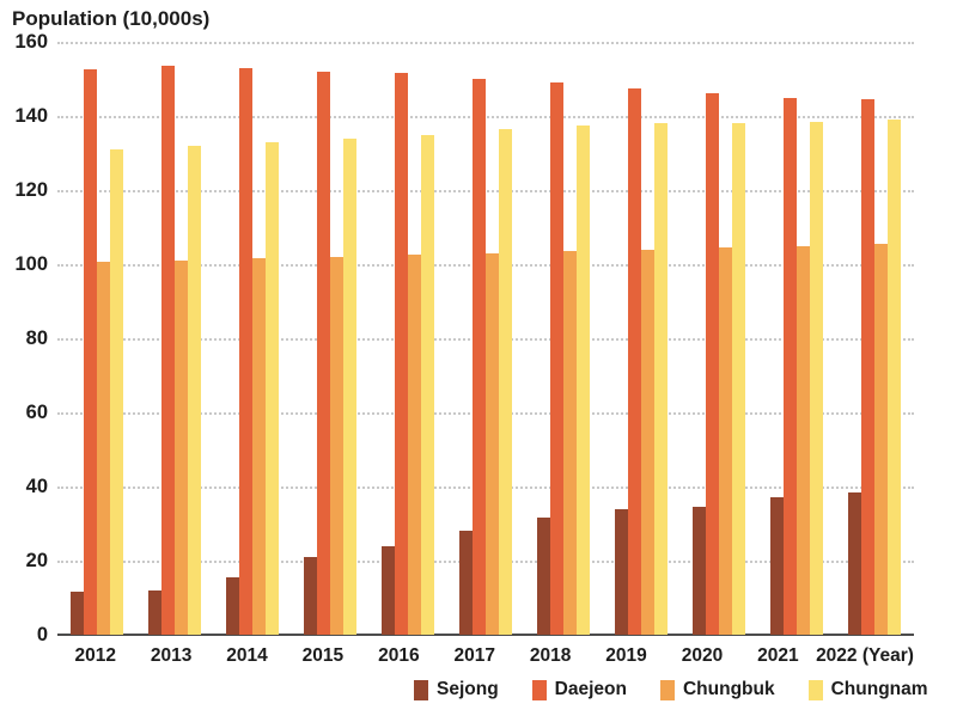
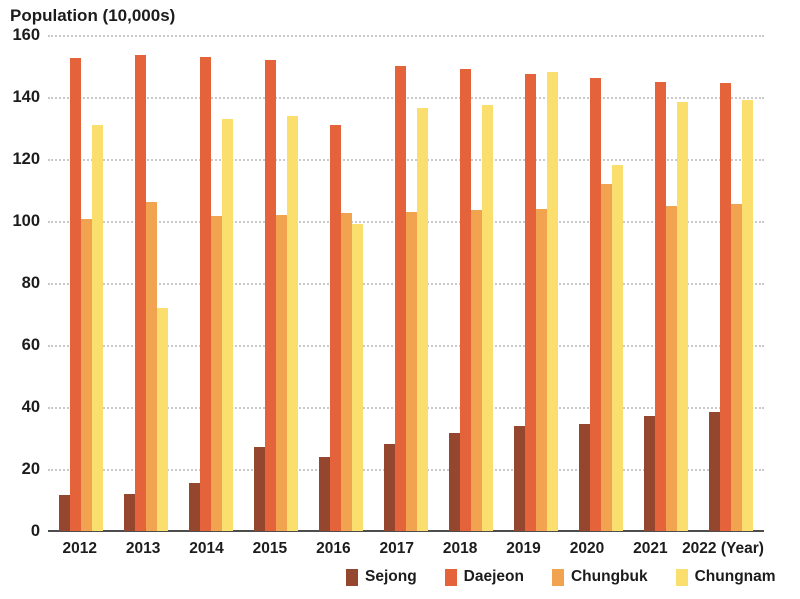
Chungbuk/2013: 101 -> 106
Chungnam/2013: 132 -> 72
Sejong/2015: 21 -> 27
Daejeon/2016: 152 -> 131
Chungnam/2016: 135 -> 99
Chungnam/2019: 138 -> 148
Chungbuk/2020: 104 -> 112
Chungnam/2020: 138 -> 118
